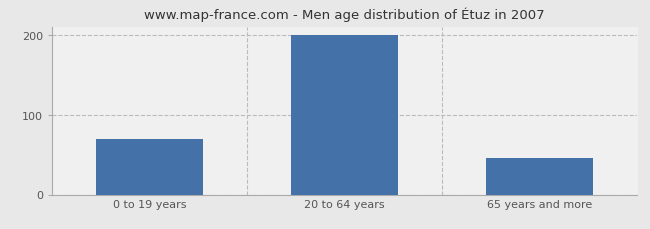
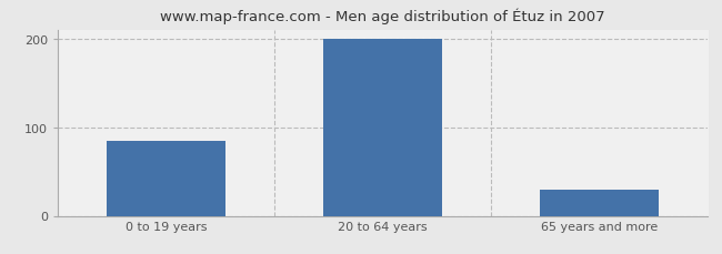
0 to 19 years: 70 -> 85
65 years and more: 46 -> 30
